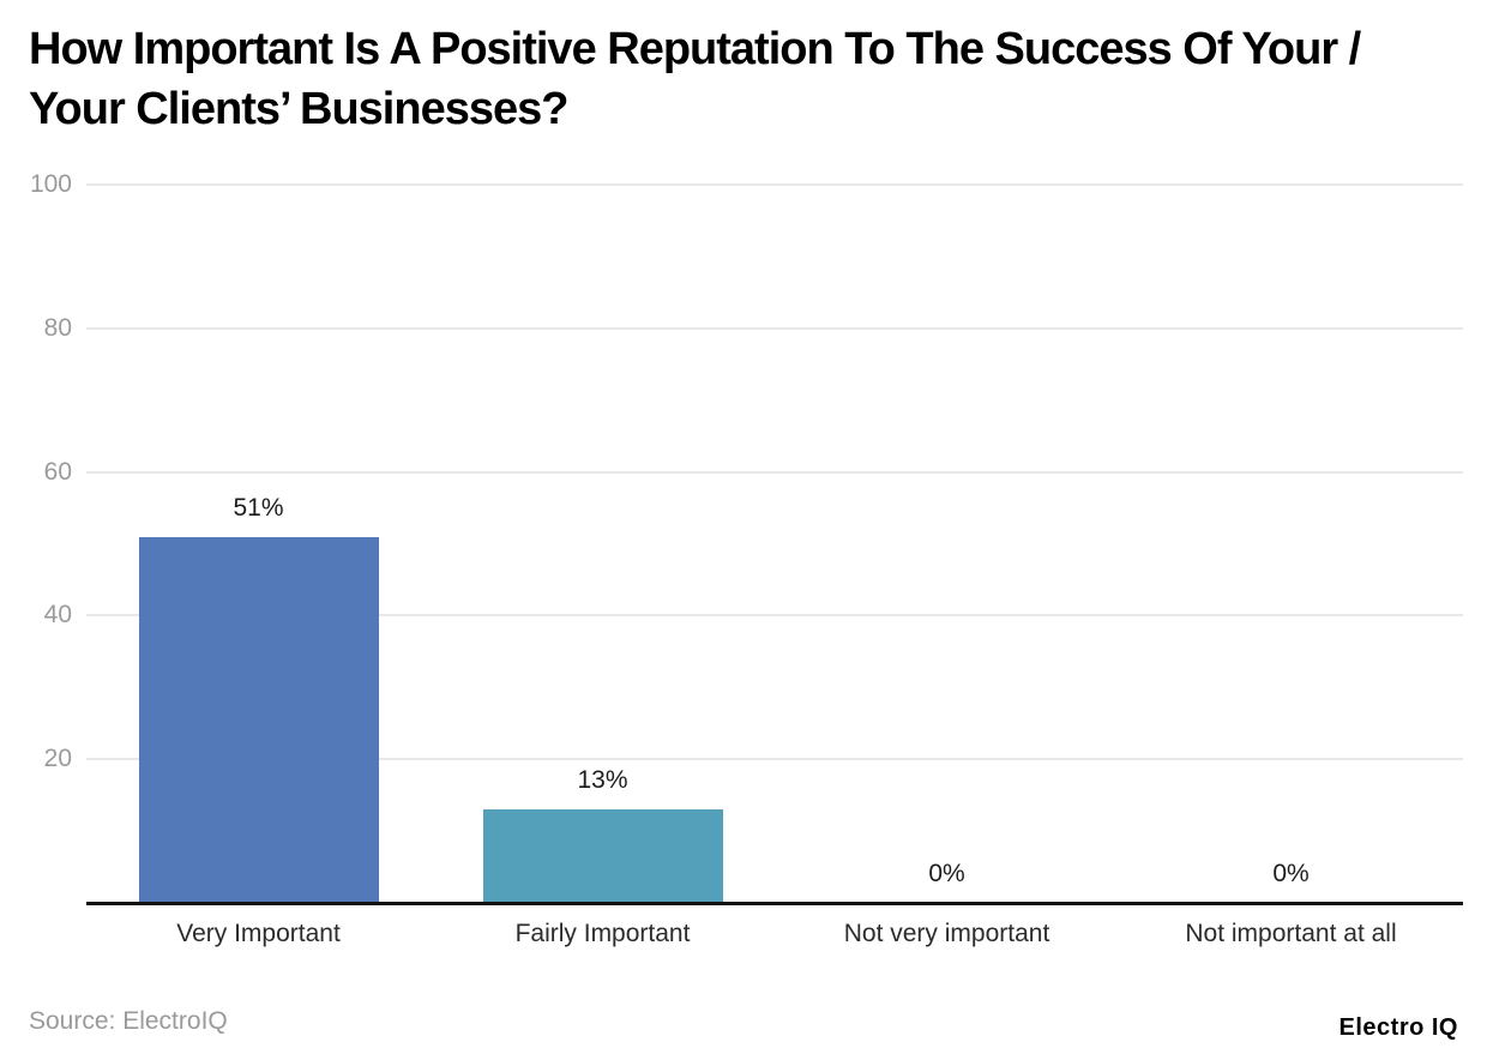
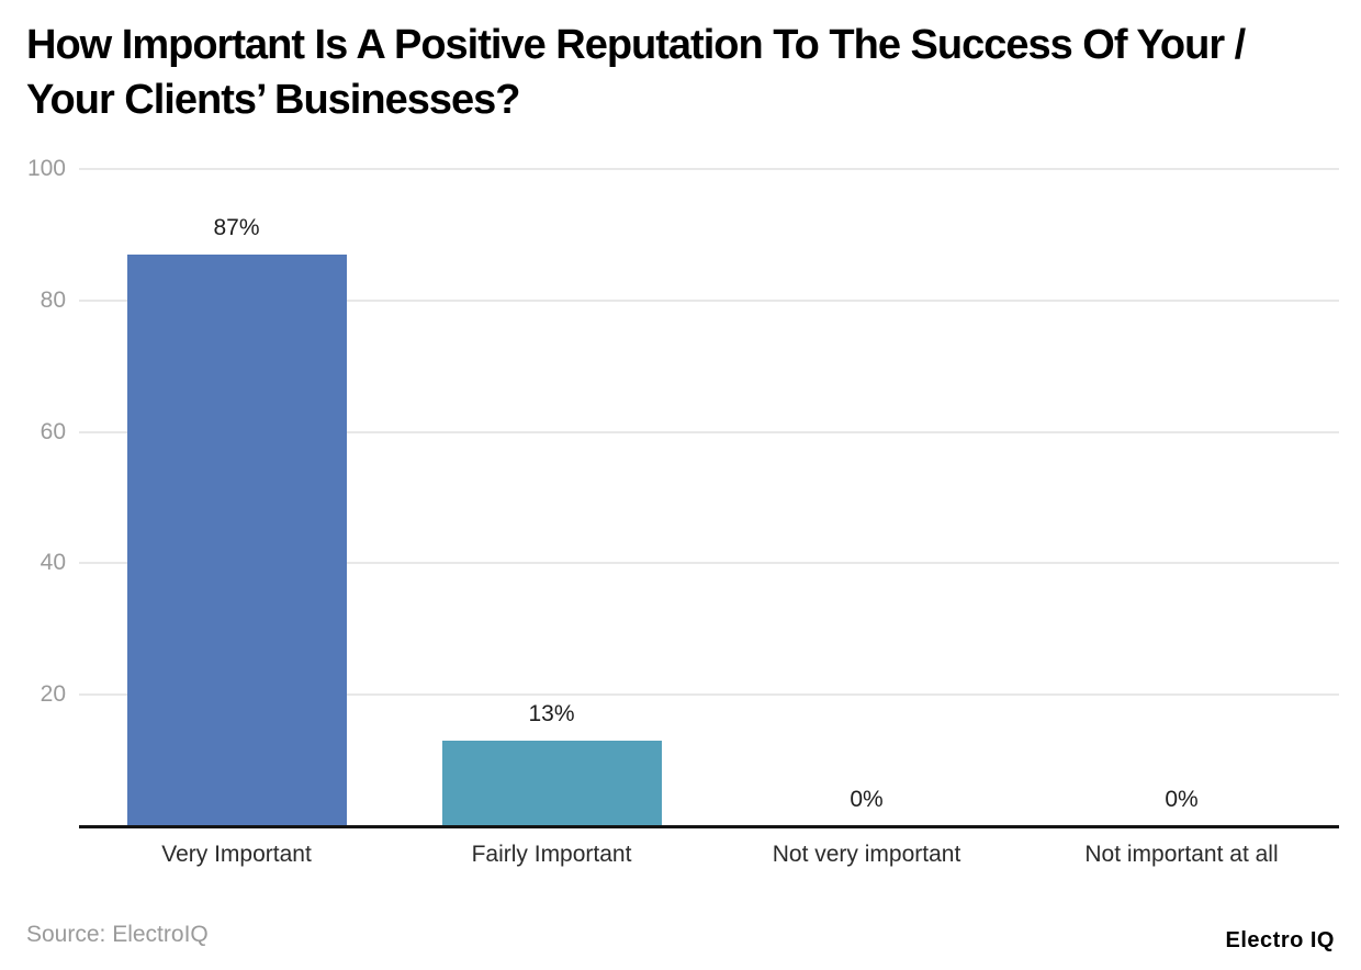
Very Important: 51% -> 87%
